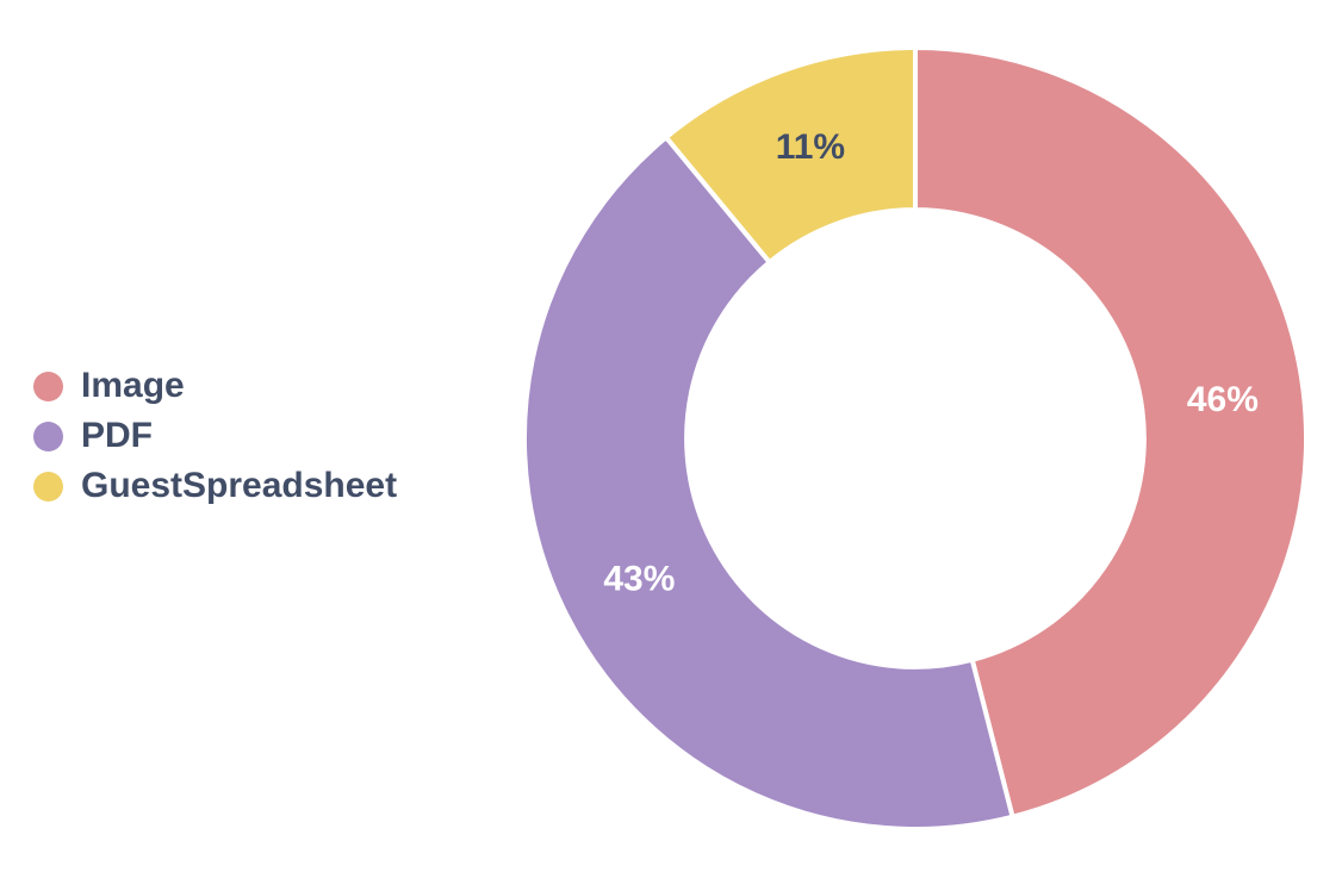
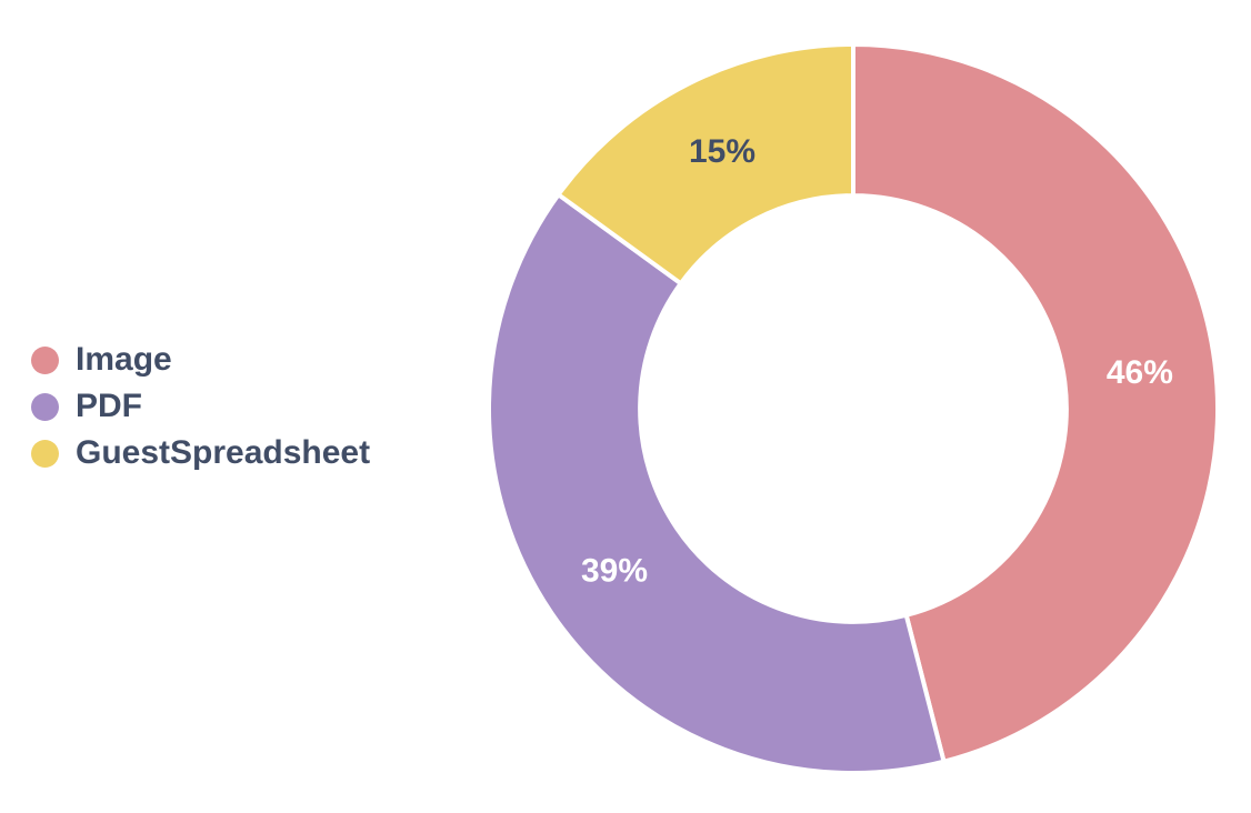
PDF: 43% -> 39%
GuestSpreadsheet: 11% -> 15%
